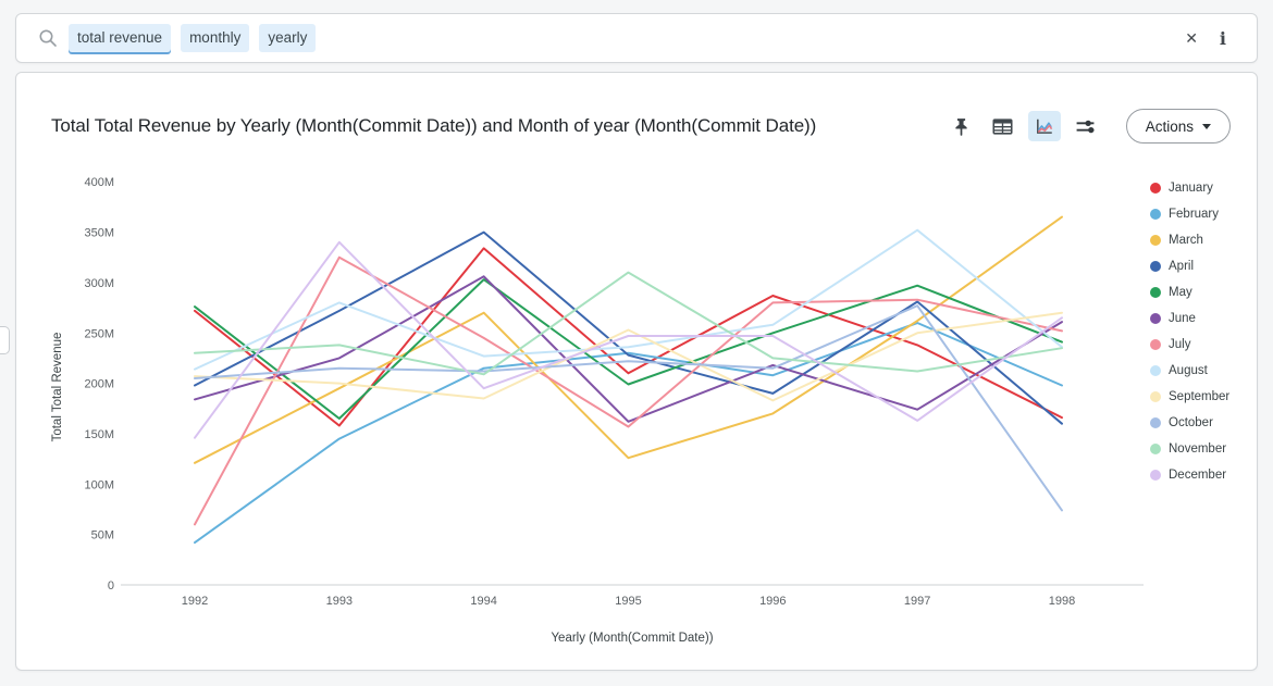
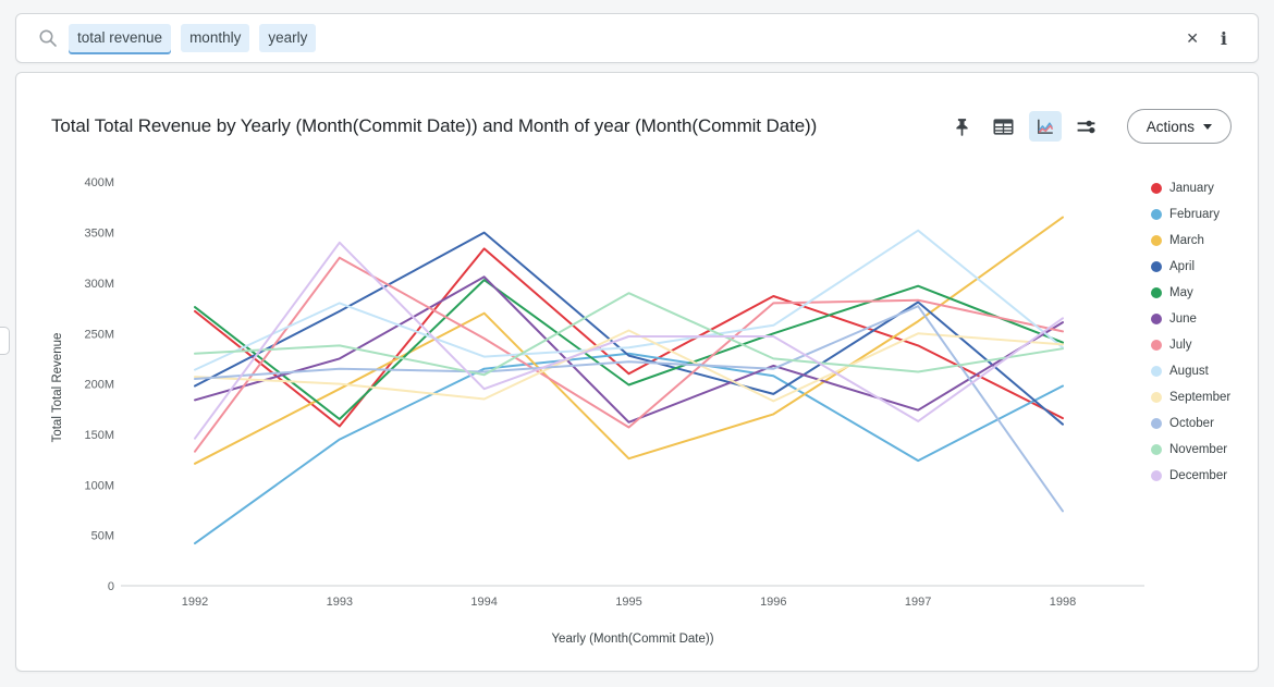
July/1992: 60M -> 130M
November/1995: 310M -> 290M
February/1997: 260M -> 120M
September/1998: 270M -> 240M
